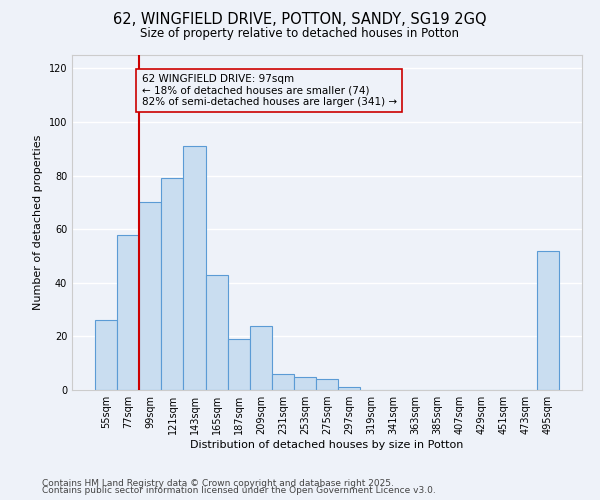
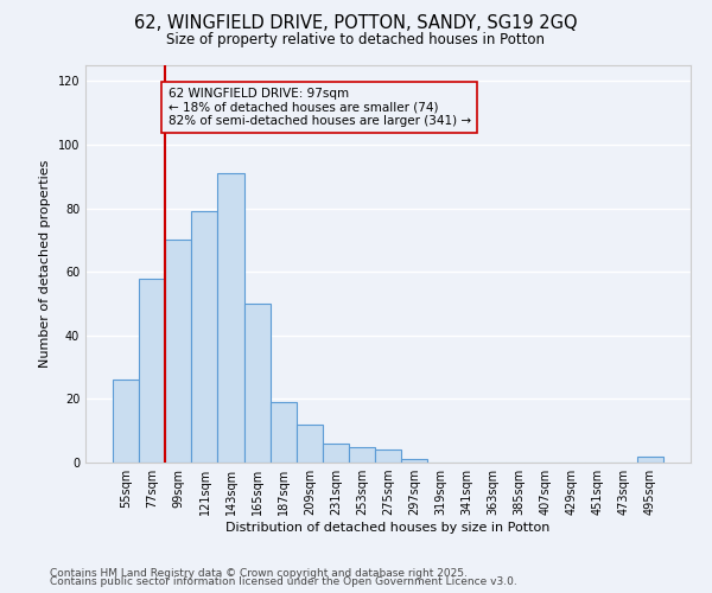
165sqm: 43 -> 50
209sqm: 24 -> 12
495sqm: 52 -> 2
